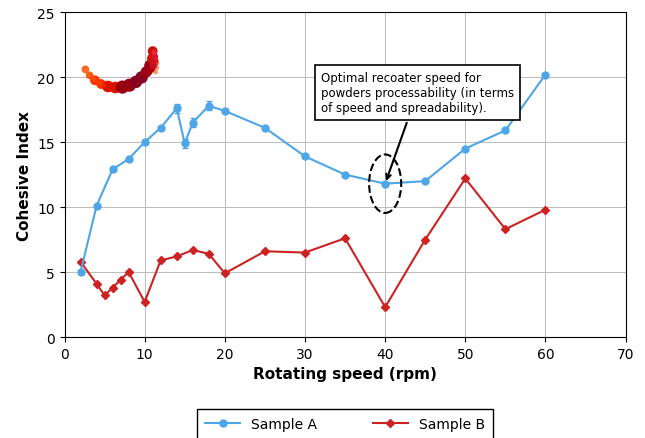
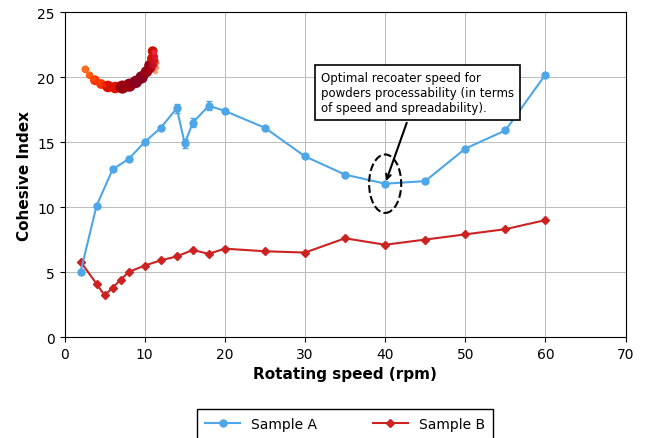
Sample B/10: 2.7 -> 5.5
Sample B/20: 4.9 -> 6.8
Sample B/40: 2.3 -> 7.1
Sample B/50: 12.2 -> 7.9
Sample B/60: 9.8 -> 9.0
